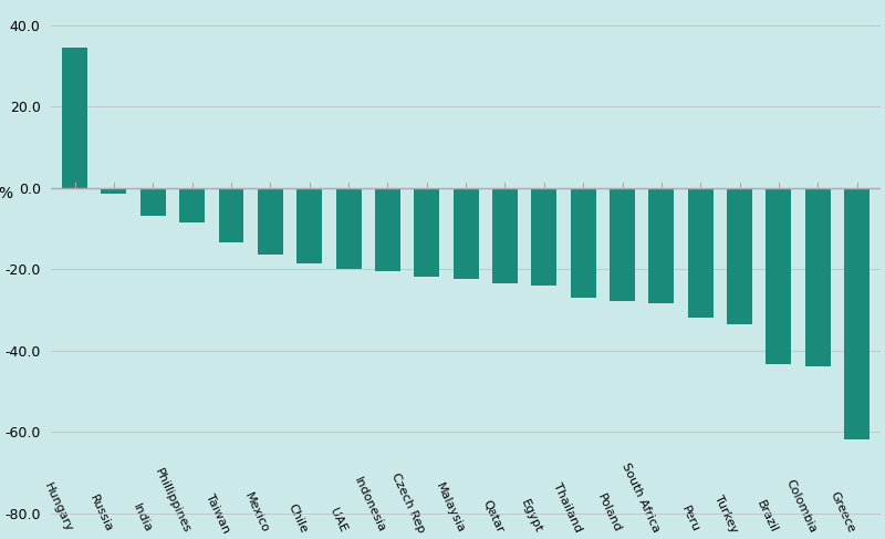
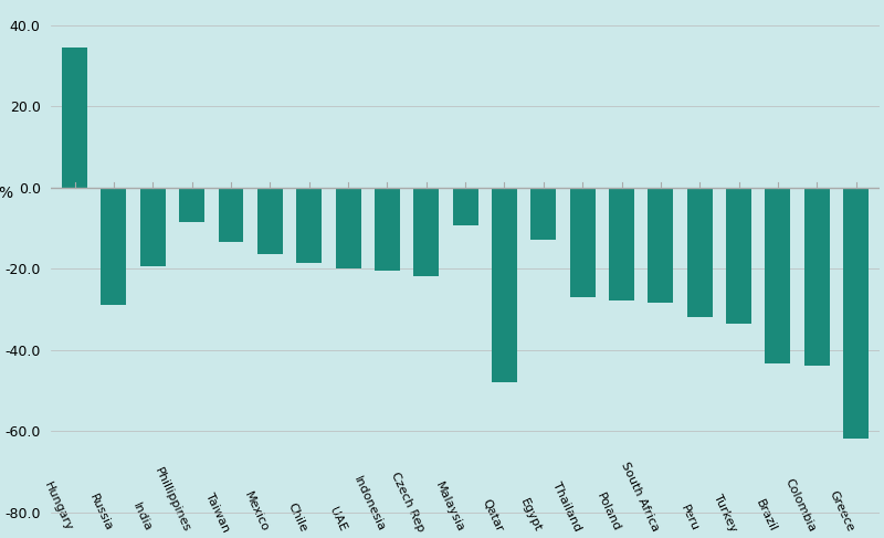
Russia: -1.5 -> -29.0
India: -7.0 -> -19.5
Malaysia: -22.5 -> -9.5
Qatar: -23.5 -> -48.0
Egypt: -24.0 -> -13.0
